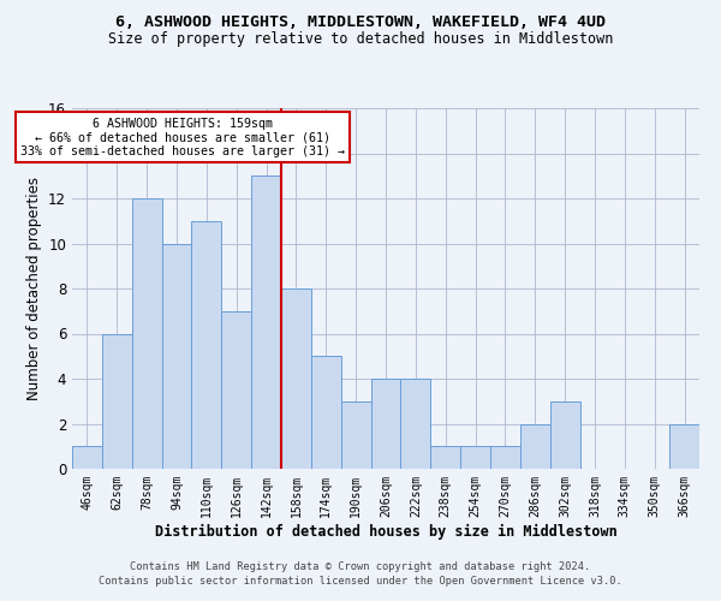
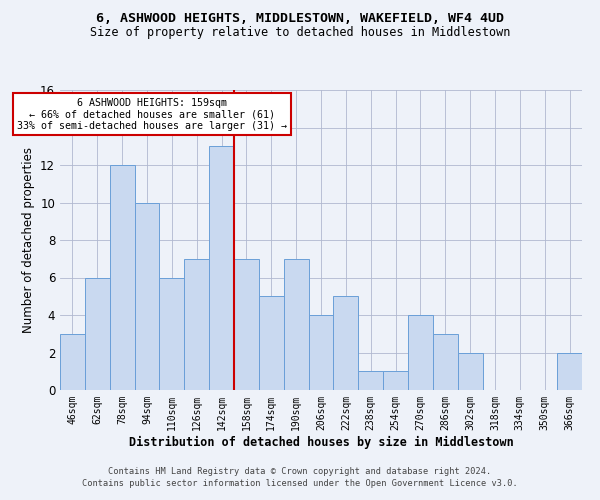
46sqm: 1 -> 3
110sqm: 11 -> 6
158sqm: 8 -> 7
190sqm: 3 -> 7
222sqm: 4 -> 5
270sqm: 1 -> 4
286sqm: 2 -> 3
302sqm: 3 -> 2
